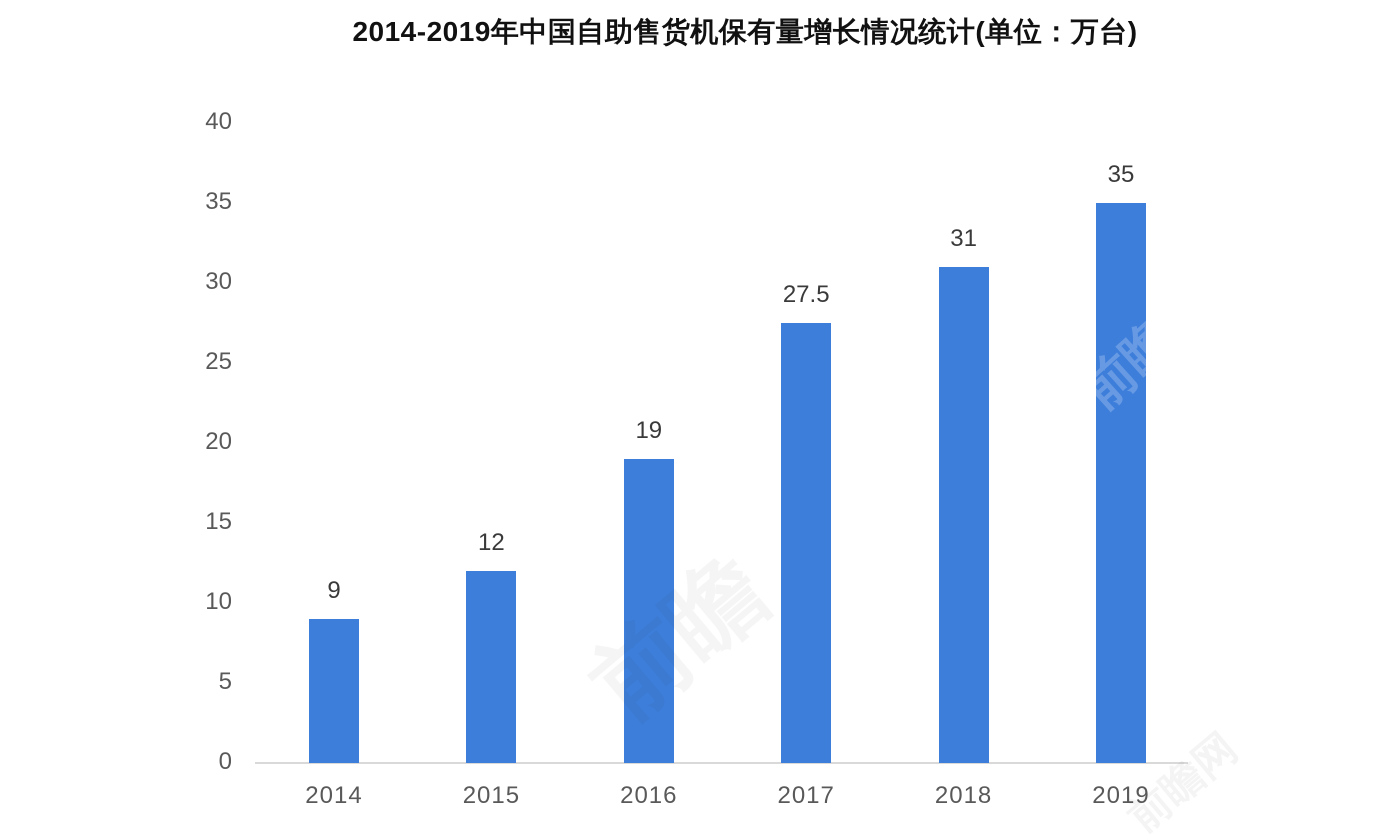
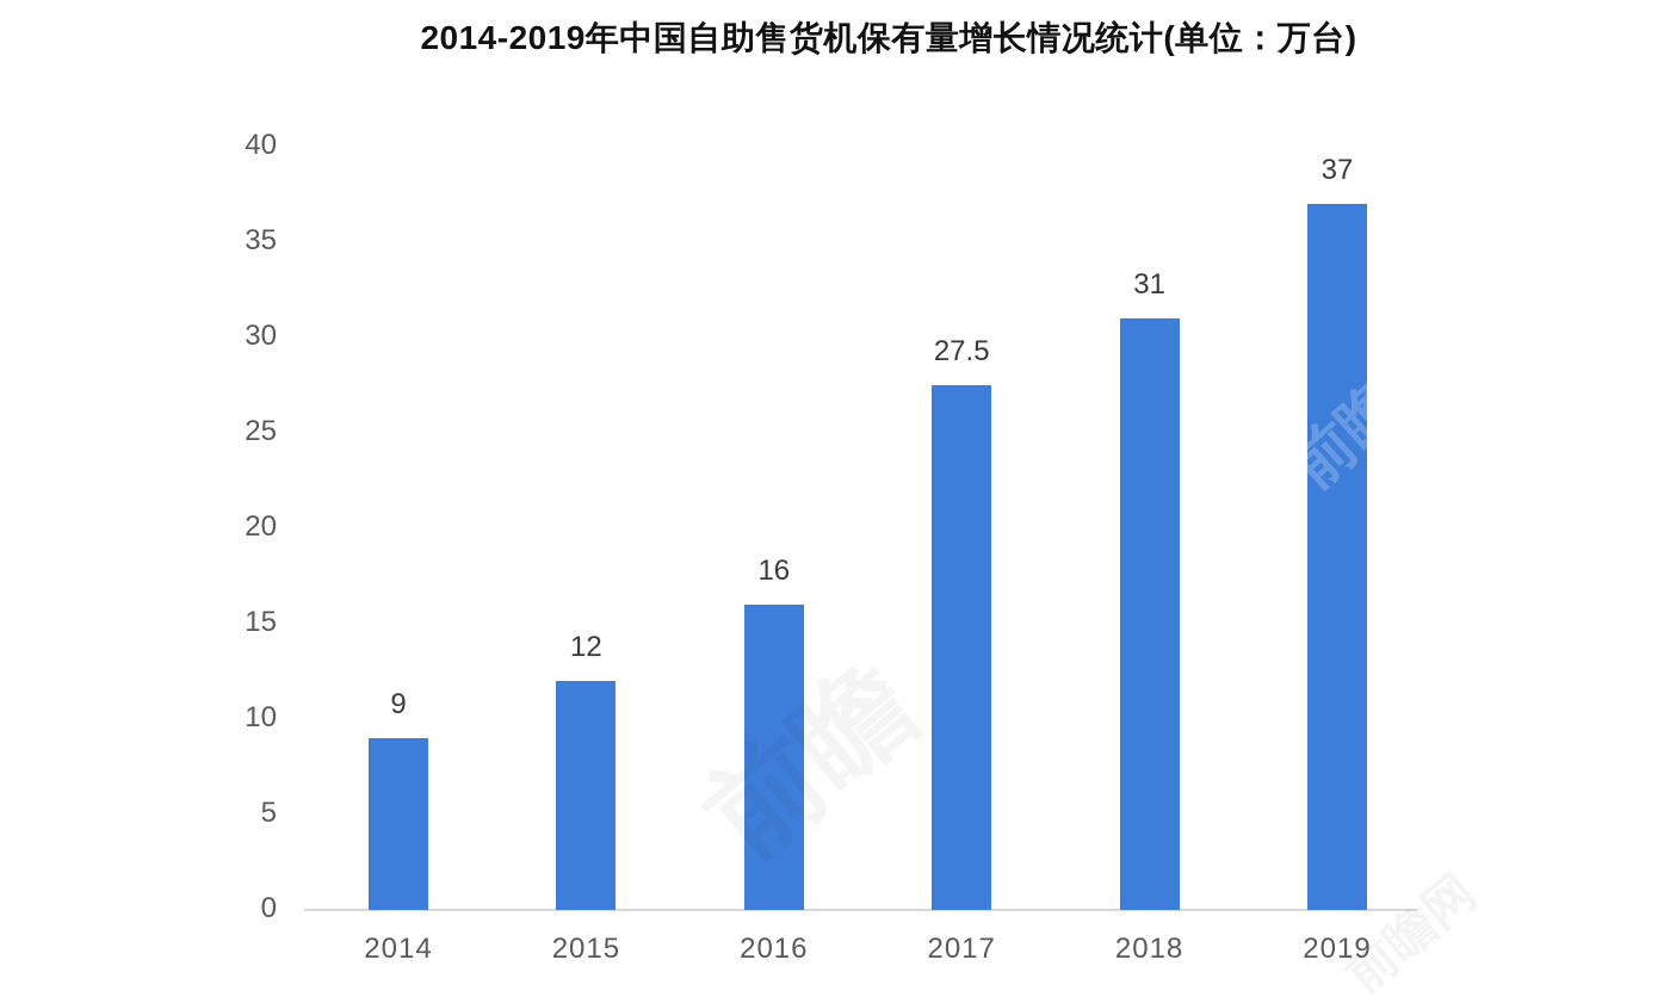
2016: 19 -> 16
2019: 35 -> 37
